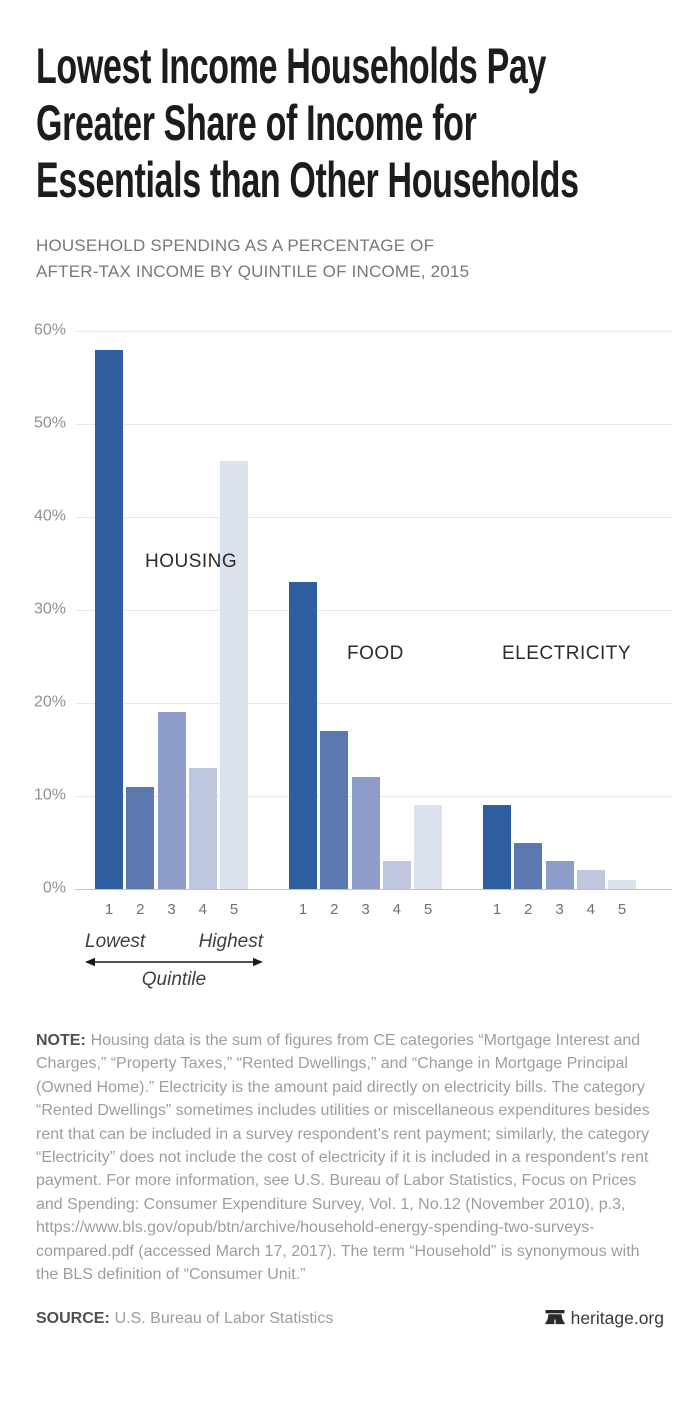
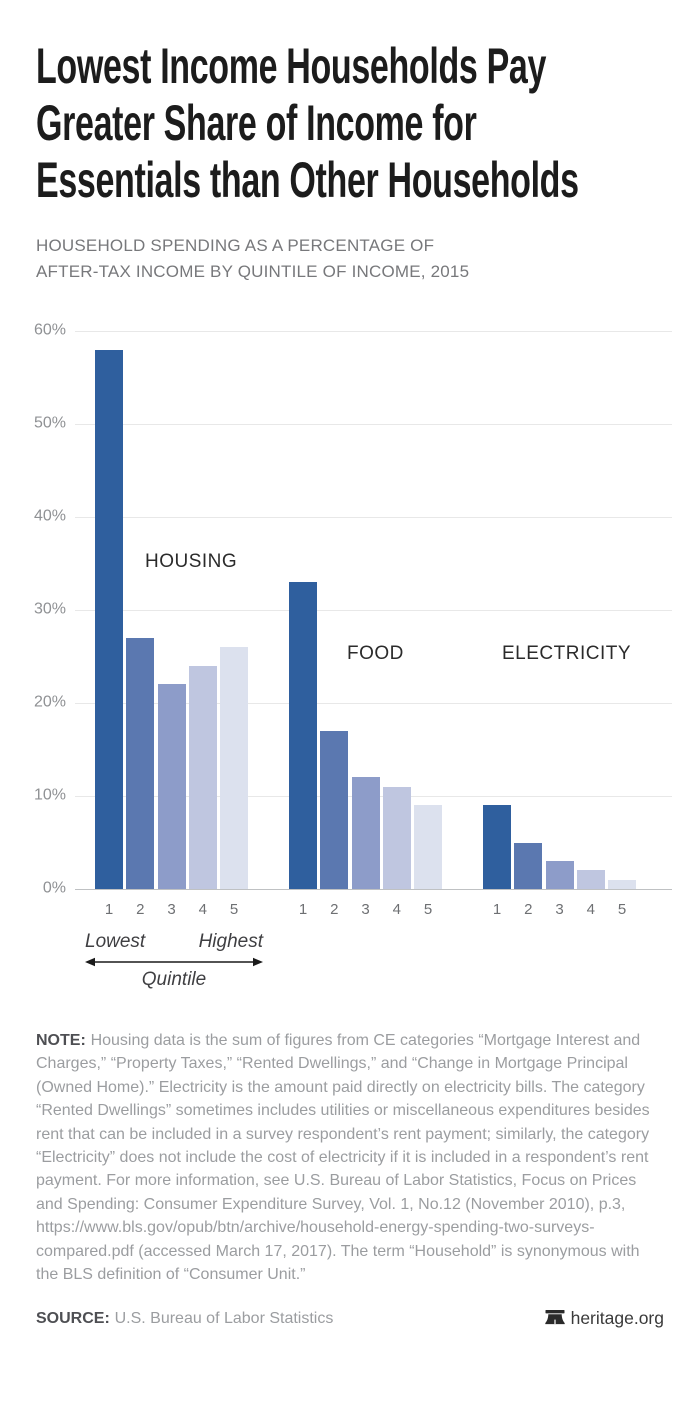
HOUSING/2: 11% -> 27%
HOUSING/3: 19% -> 22%
HOUSING/4: 13% -> 24%
FOOD/4: 3% -> 11%
HOUSING/5: 46% -> 26%
